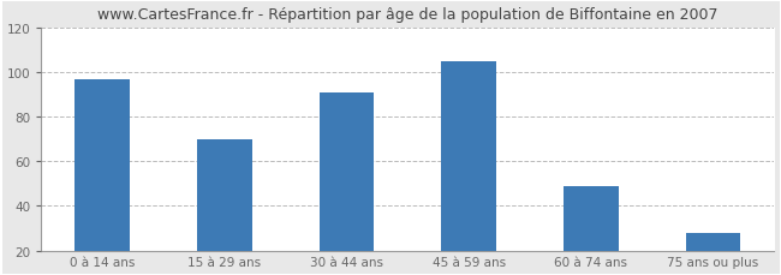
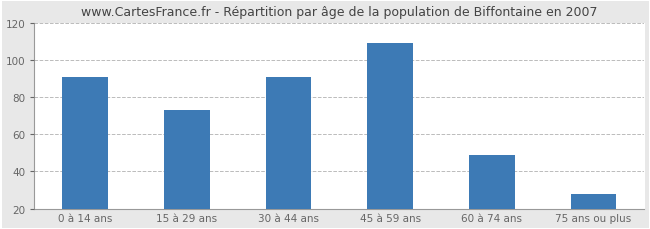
0 à 14 ans: 97 -> 91
15 à 29 ans: 70 -> 73
45 à 59 ans: 105 -> 109
